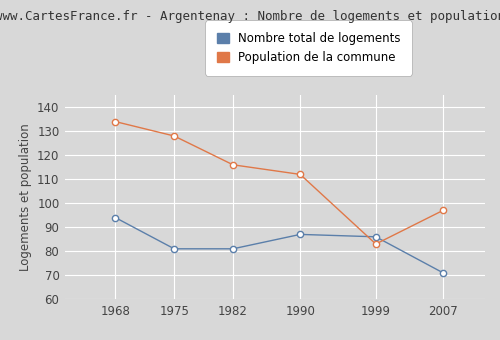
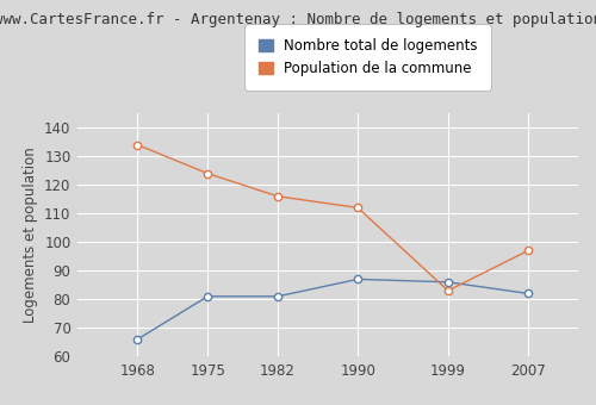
Nombre total de logements/1968: 94 -> 66
Population de la commune/1975: 128 -> 124
Nombre total de logements/2007: 71 -> 82
